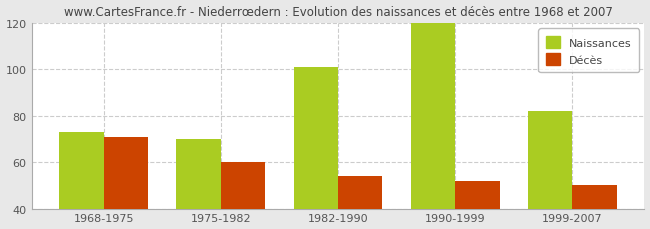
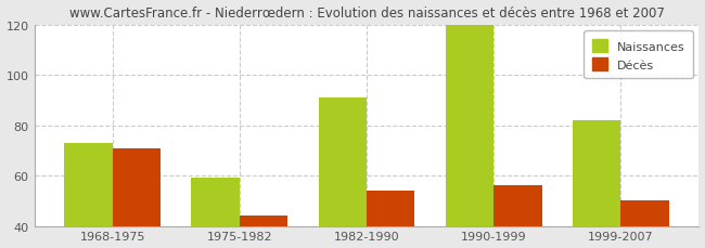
Naissances/1975-1982: 70 -> 59
Décès/1975-1982: 60 -> 44
Naissances/1982-1990: 101 -> 91
Décès/1990-1999: 52 -> 56
